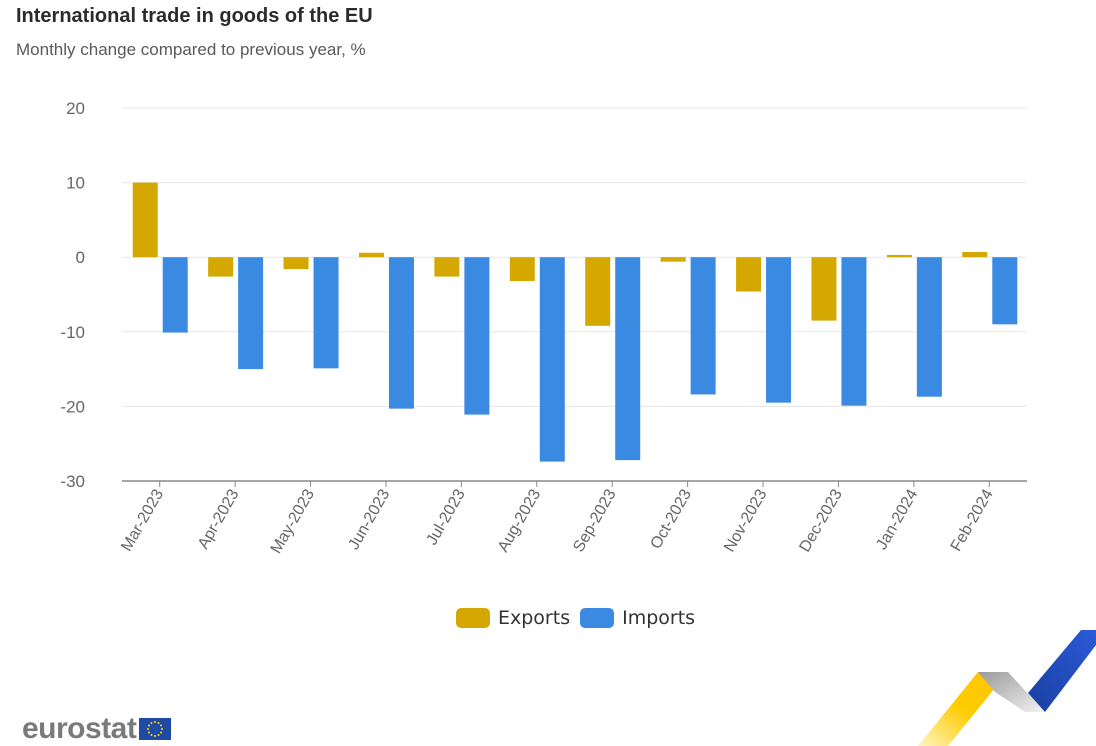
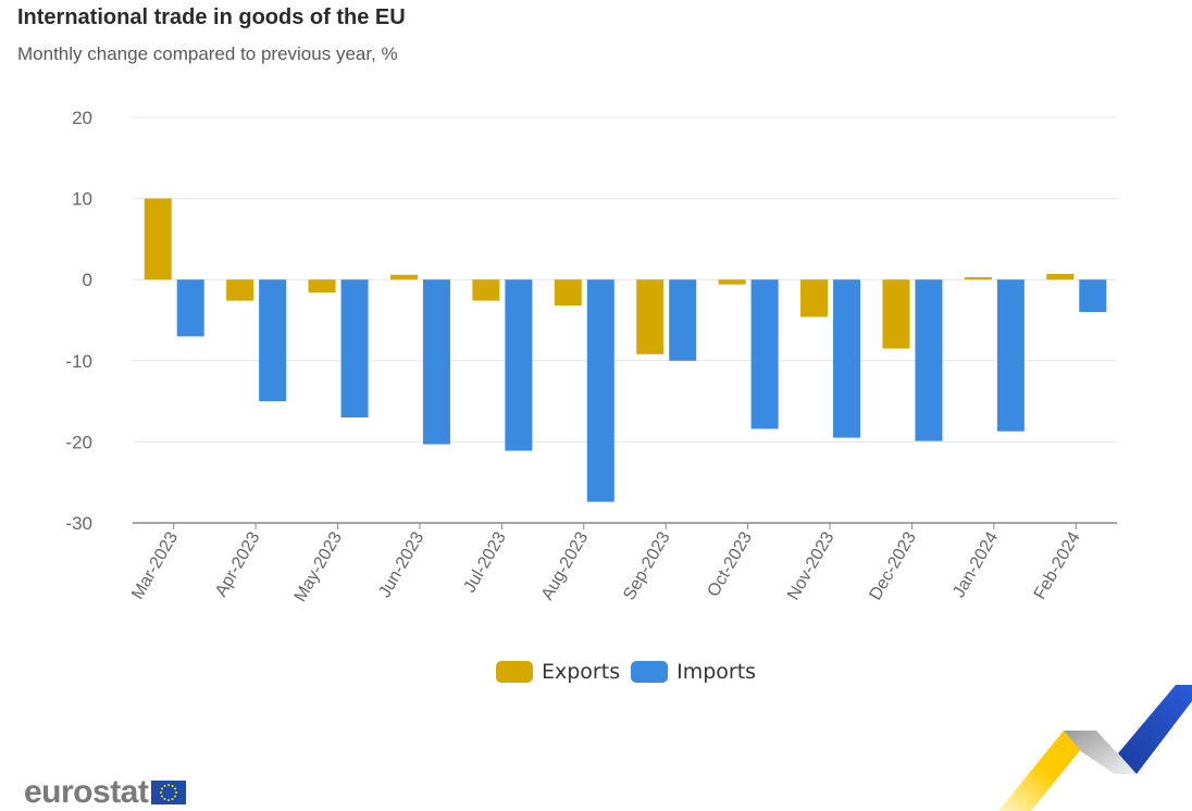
Imports/Mar-2023: -10 -> -7
Imports/May-2023: -15 -> -17
Imports/Sep-2023: -27 -> -10
Imports/Feb-2024: -9 -> -4
